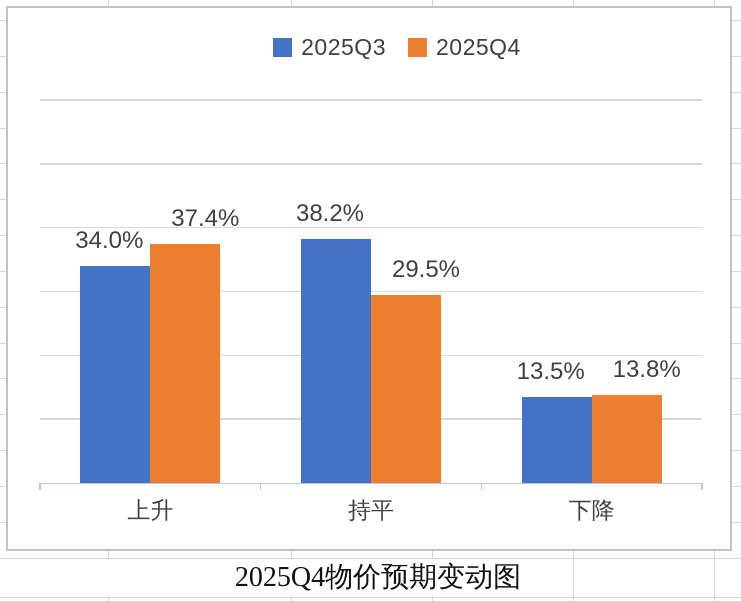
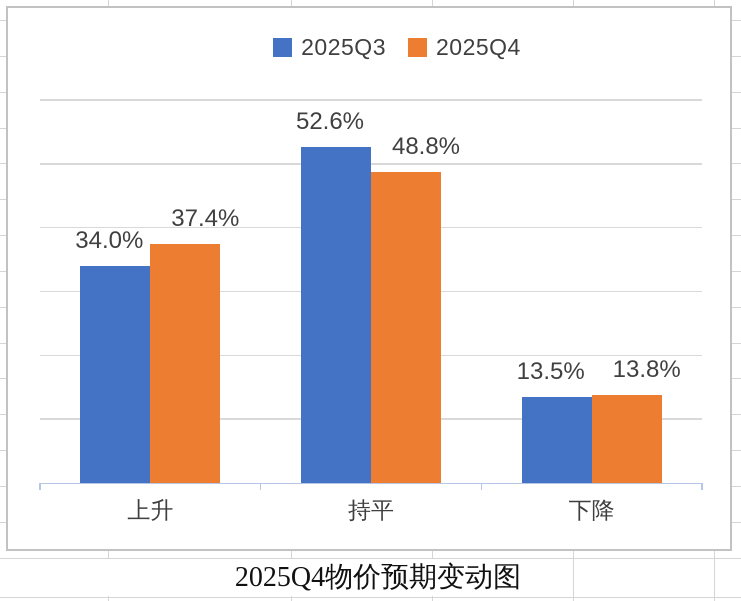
2025Q3/持平: 38.2% -> 52.6%
2025Q4/持平: 29.5% -> 48.8%
